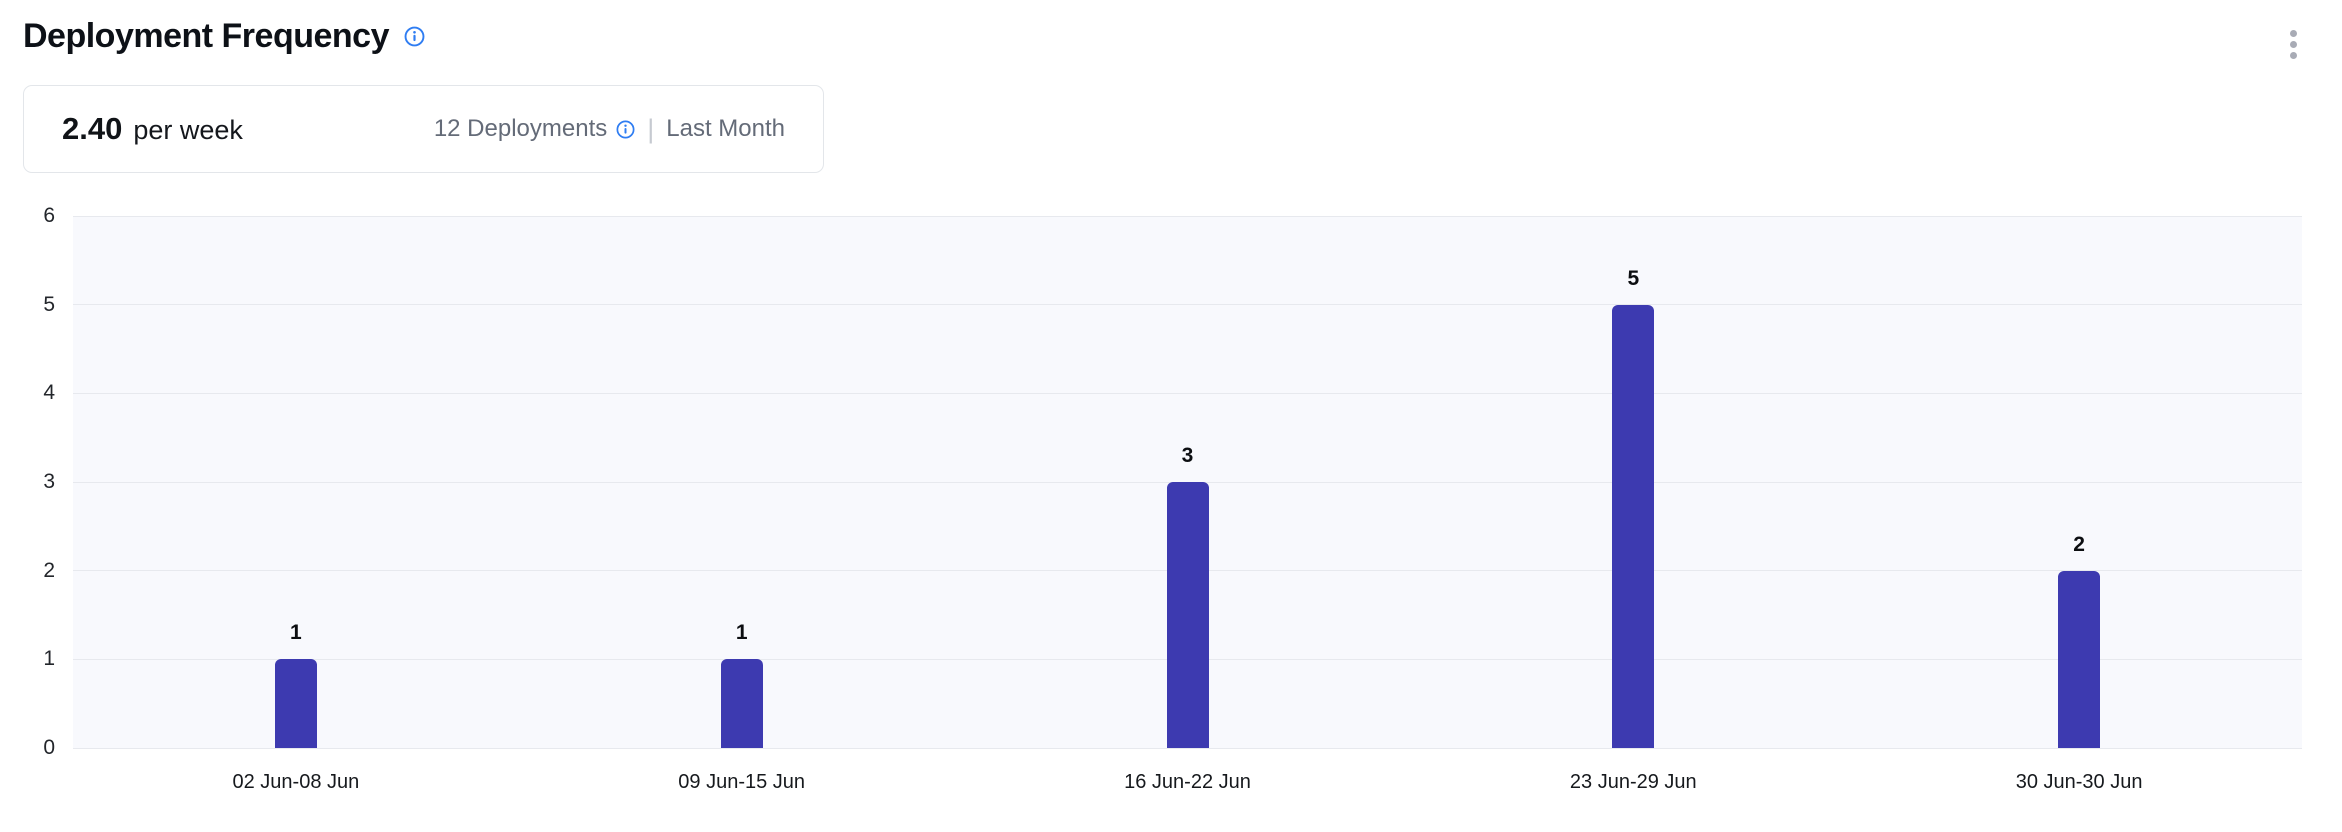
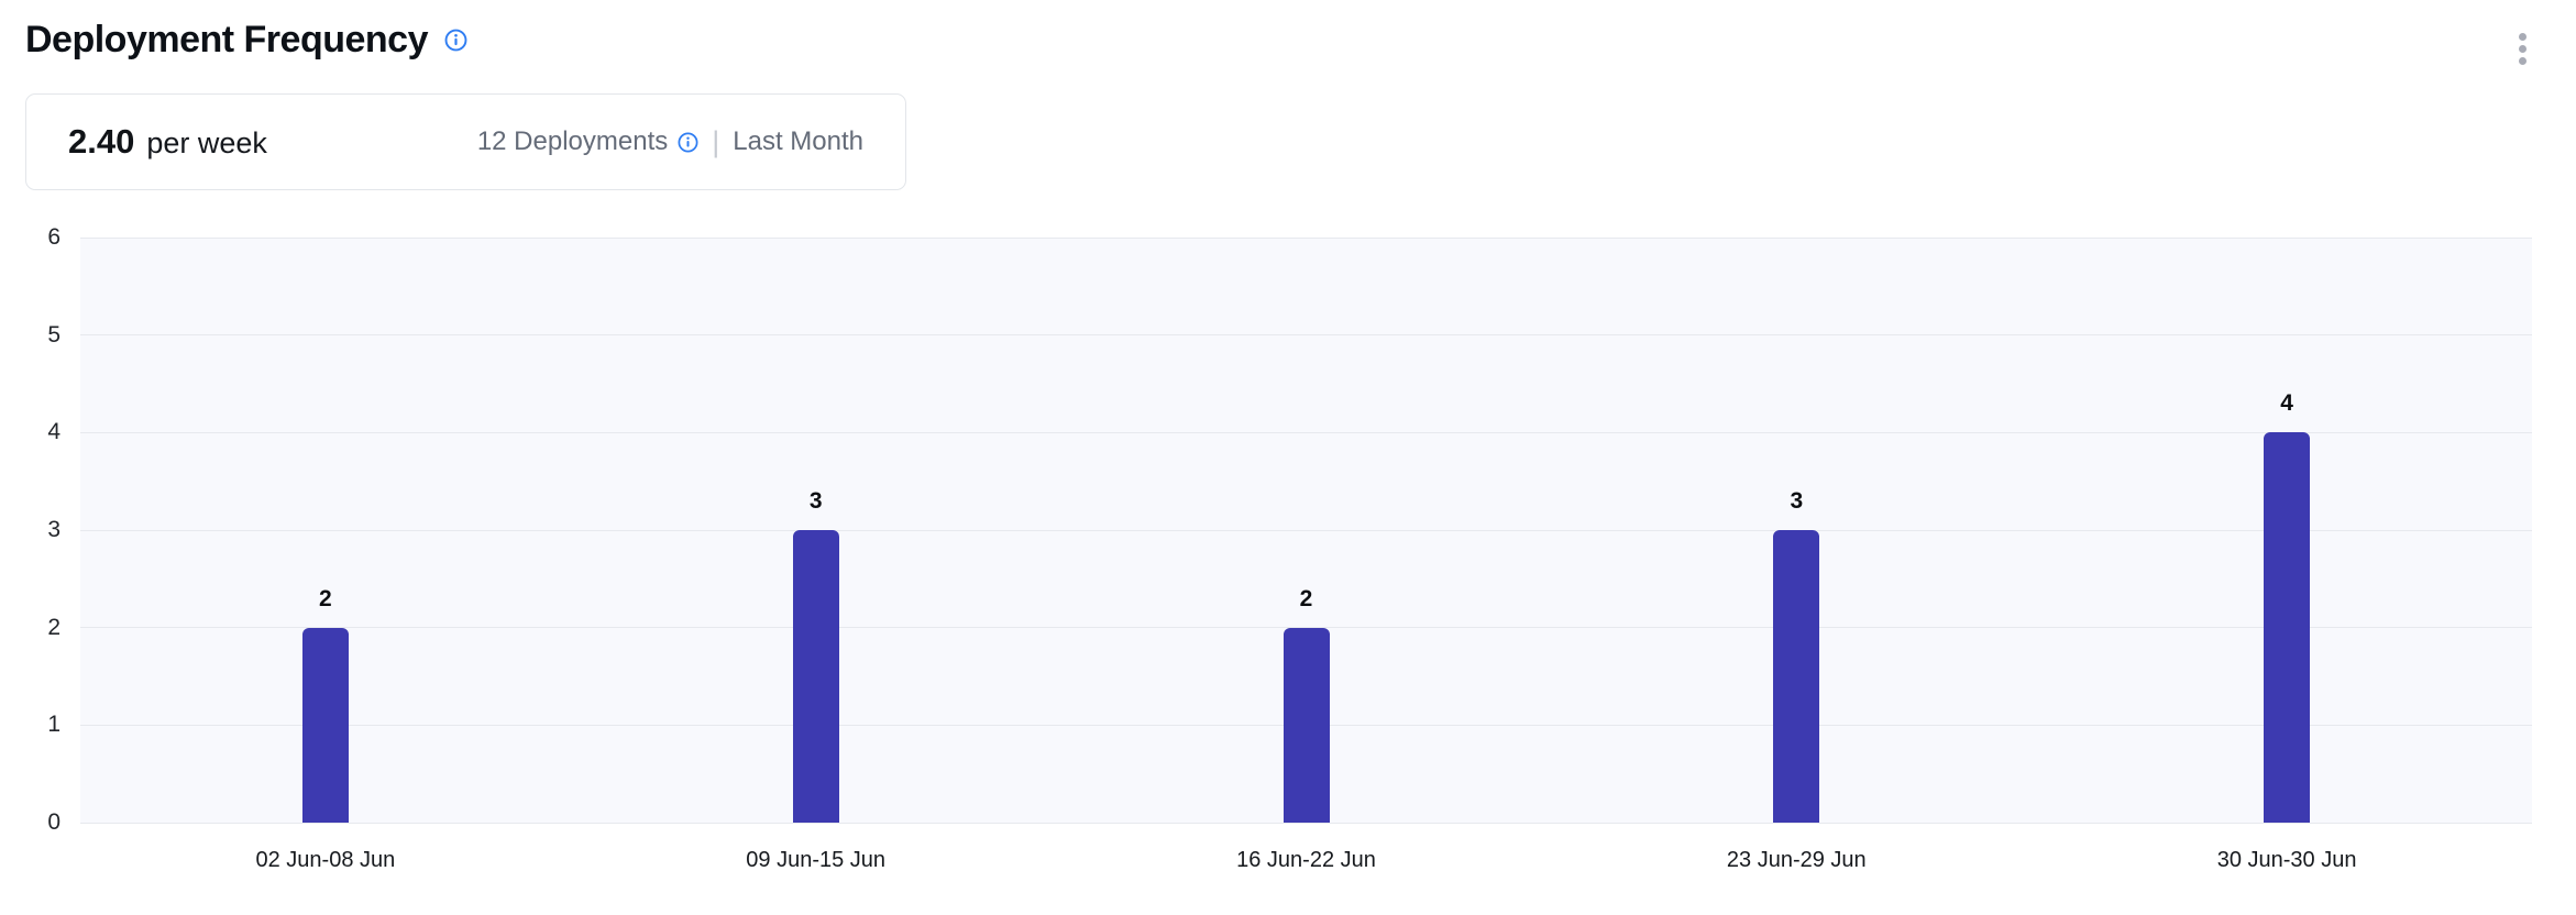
02 Jun-08 Jun: 1 -> 2
09 Jun-15 Jun: 1 -> 3
16 Jun-22 Jun: 3 -> 2
23 Jun-29 Jun: 5 -> 3
30 Jun-30 Jun: 2 -> 4
